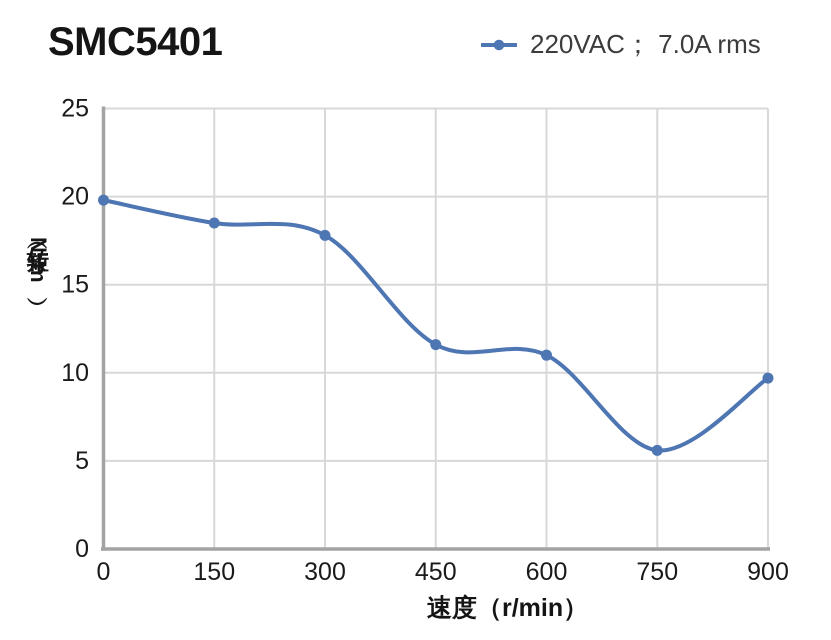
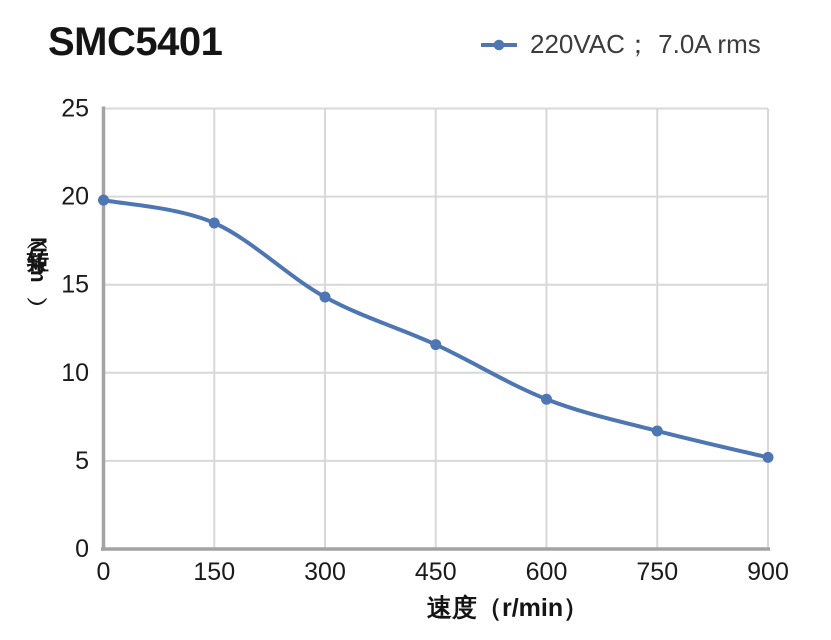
300: 17.8 -> 14.3
600: 11.0 -> 8.5
750: 5.6 -> 6.7
900: 9.7 -> 5.2
